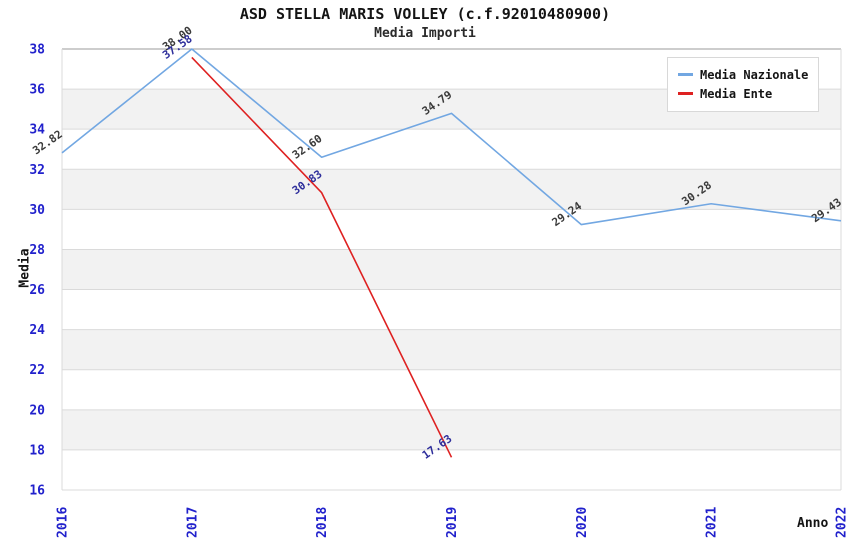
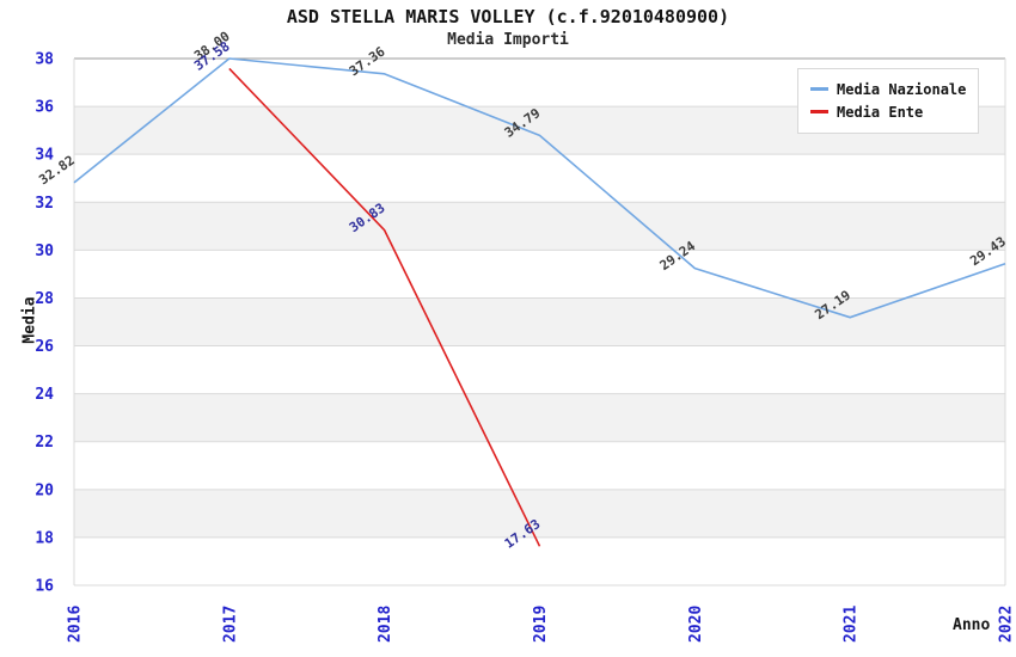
Media Nazionale/2018: 32.60 -> 37.36
Media Nazionale/2021: 30.28 -> 27.19
